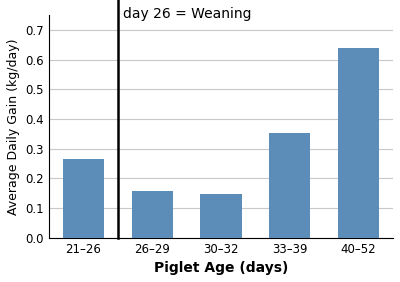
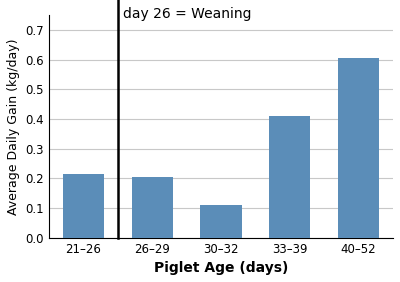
21–26: 0.265 -> 0.215
26–29: 0.158 -> 0.205
30–32: 0.148 -> 0.110
33–39: 0.352 -> 0.410
40–52: 0.638 -> 0.605
